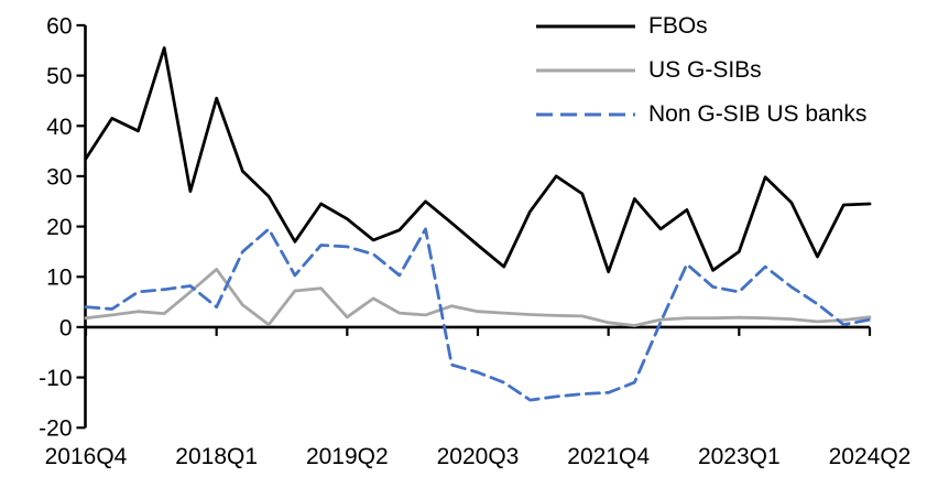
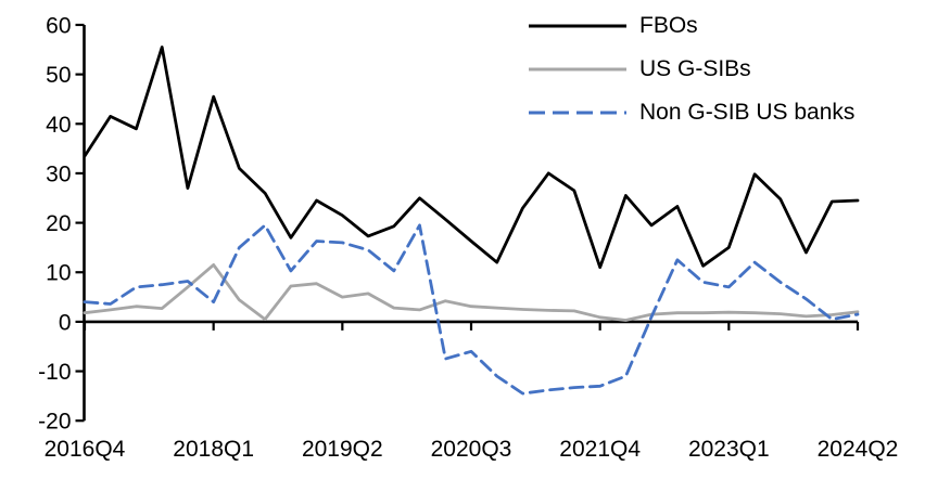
US G-SIBs/2019Q2: 2 -> 5
Non G-SIB US banks/2020Q3: -9 -> -6
